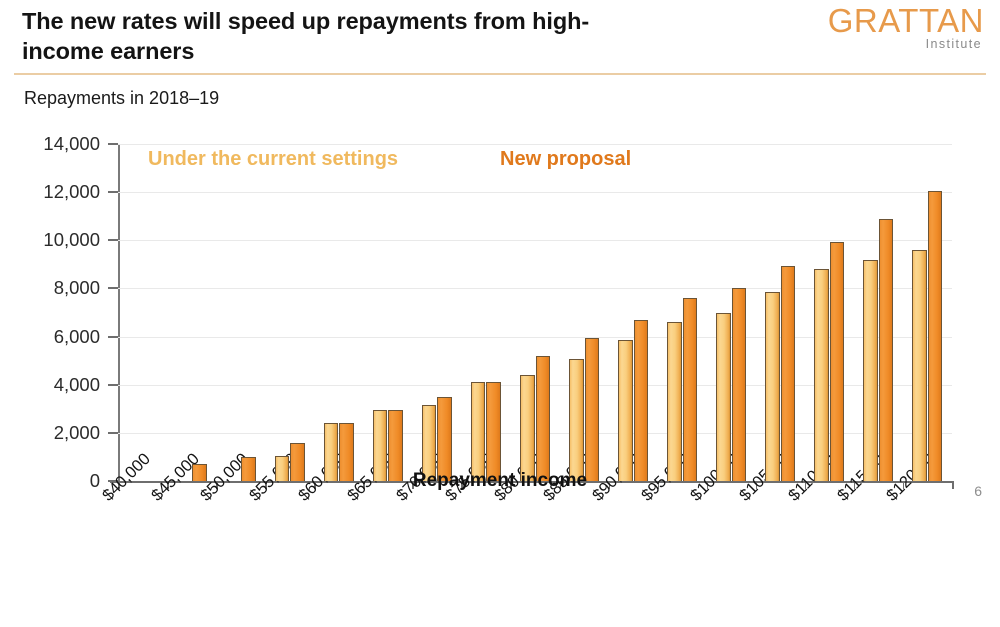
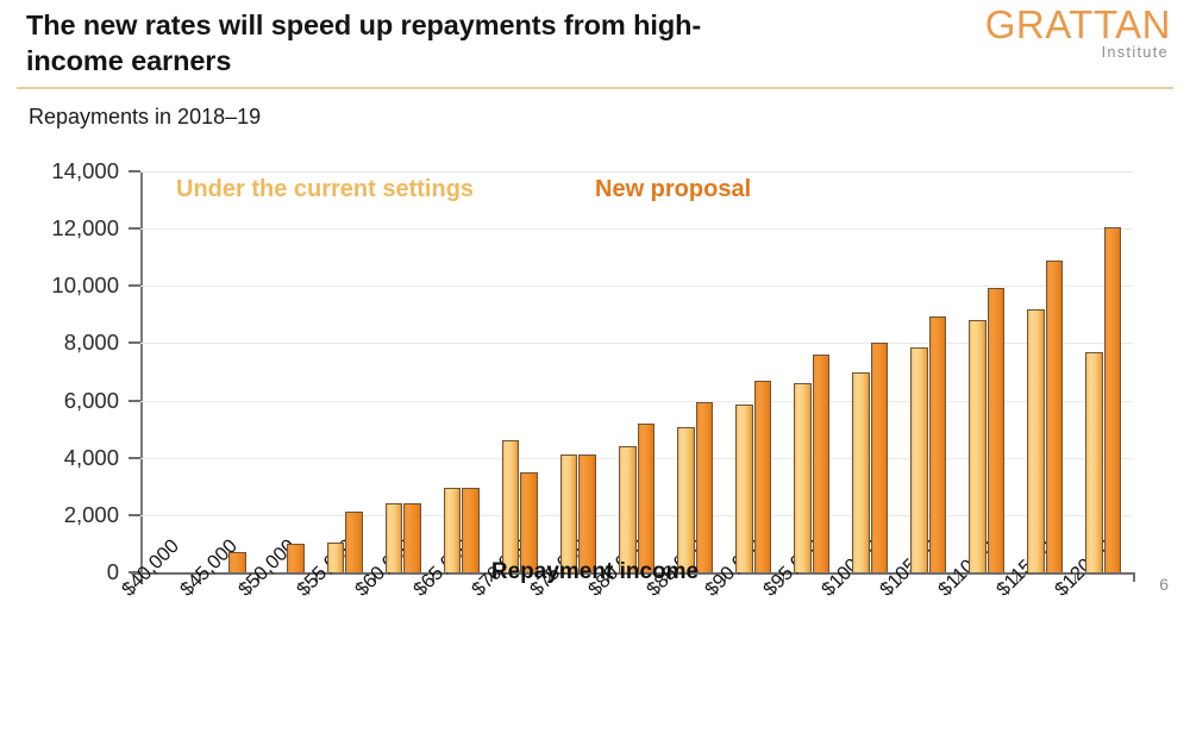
New proposal/$55,000: 1600 -> 2100
Under the current settings/$70,000: 3200 -> 4600
Under the current settings/$120,000: 9600 -> 7700
